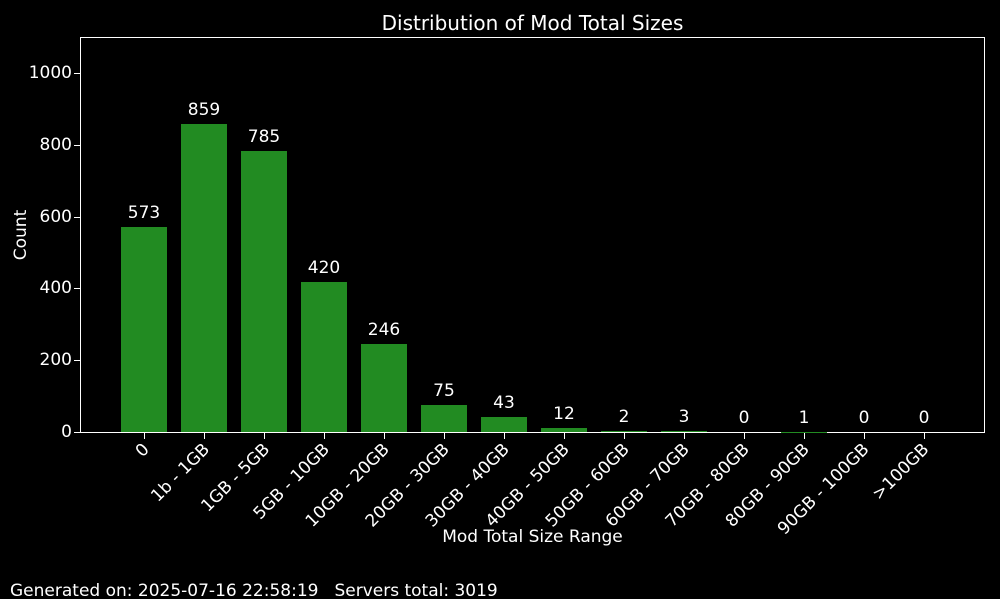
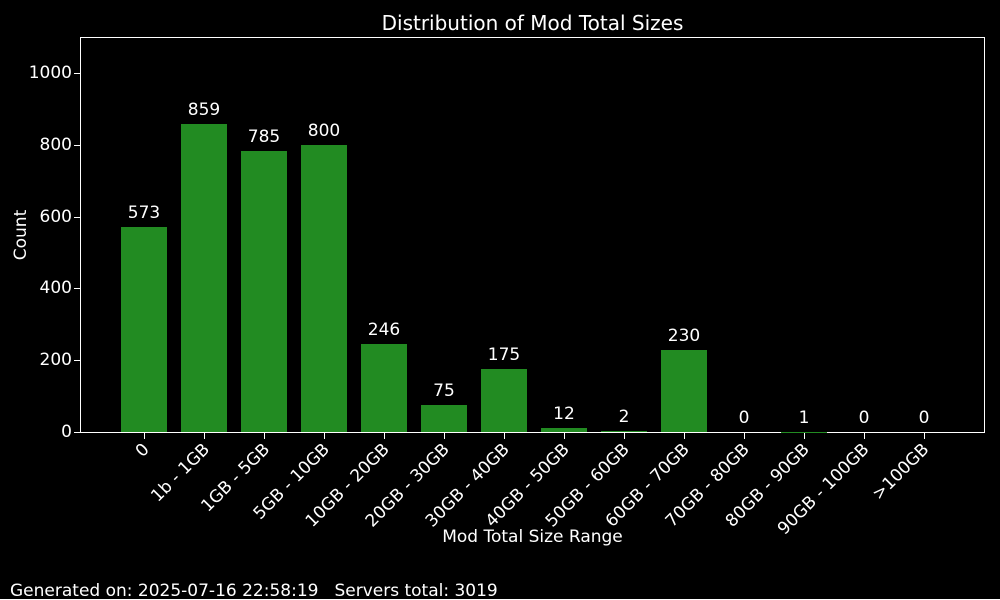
5GB - 10GB: 420 -> 800
30GB - 40GB: 43 -> 175
60GB - 70GB: 3 -> 230
